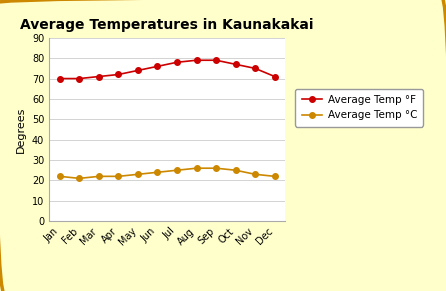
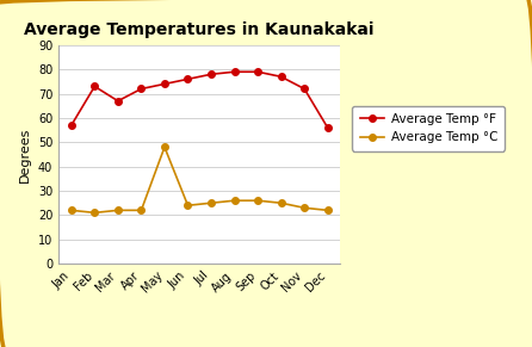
Average Temp °F/Jan: 70 -> 57
Average Temp °F/Feb: 70 -> 73
Average Temp °F/Mar: 71 -> 67
Average Temp °C/May: 23 -> 48
Average Temp °F/Nov: 75 -> 72
Average Temp °F/Dec: 71 -> 56
